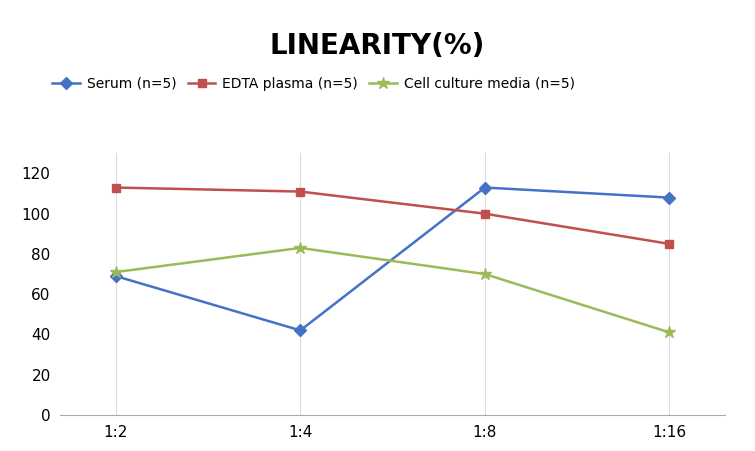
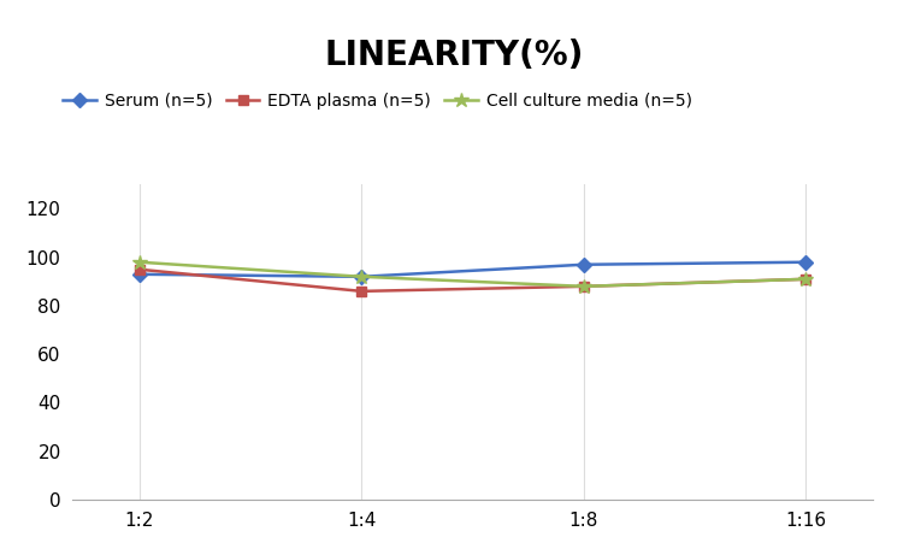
Serum (n=5)/1:2: 69 -> 93
EDTA plasma (n=5)/1:2: 113 -> 95
Cell culture media (n=5)/1:2: 71 -> 98
Serum (n=5)/1:4: 42 -> 92
EDTA plasma (n=5)/1:4: 111 -> 86
Cell culture media (n=5)/1:4: 83 -> 92
Serum (n=5)/1:8: 113 -> 97
EDTA plasma (n=5)/1:8: 100 -> 88
Cell culture media (n=5)/1:8: 70 -> 88
Serum (n=5)/1:16: 108 -> 98
EDTA plasma (n=5)/1:16: 85 -> 91
Cell culture media (n=5)/1:16: 41 -> 91
